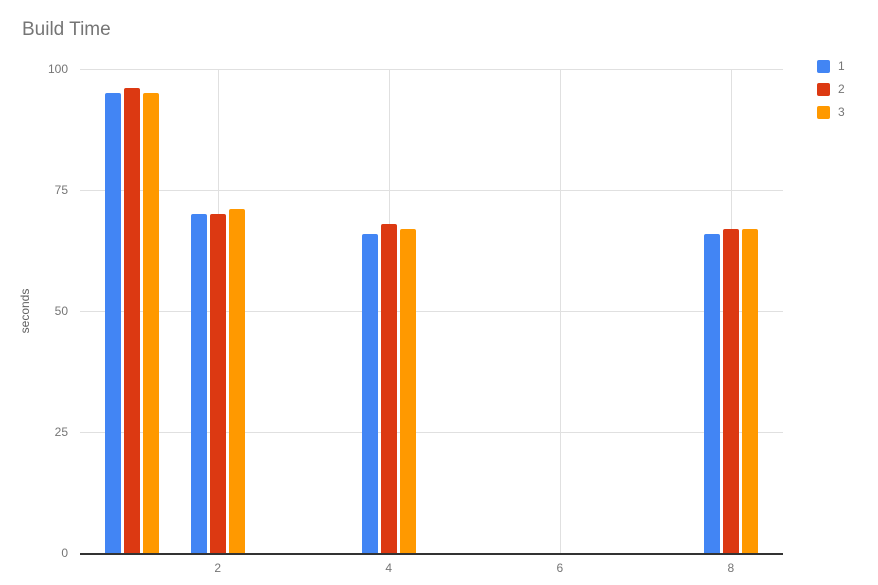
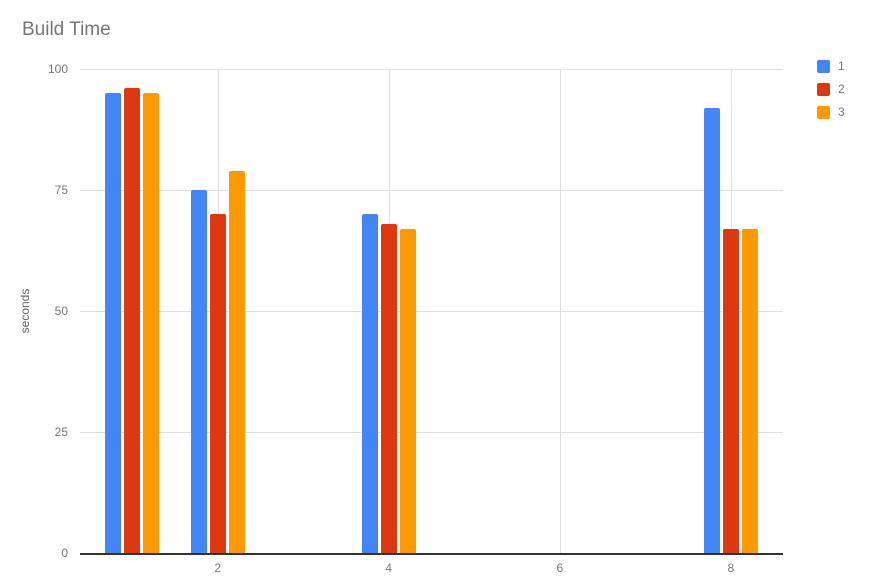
1/2: 70 -> 75
3/2: 71 -> 79
1/4: 66 -> 70
1/8: 66 -> 92
